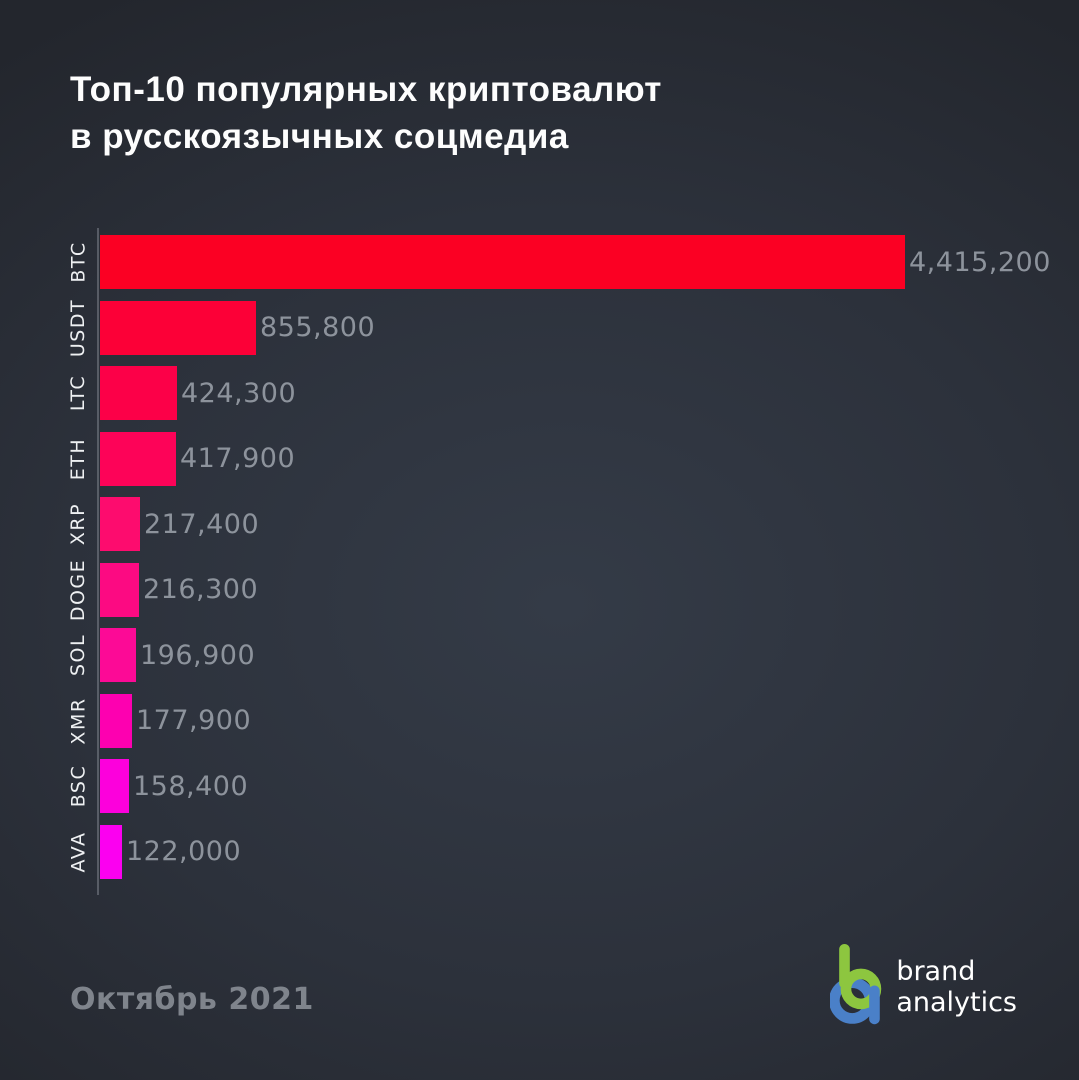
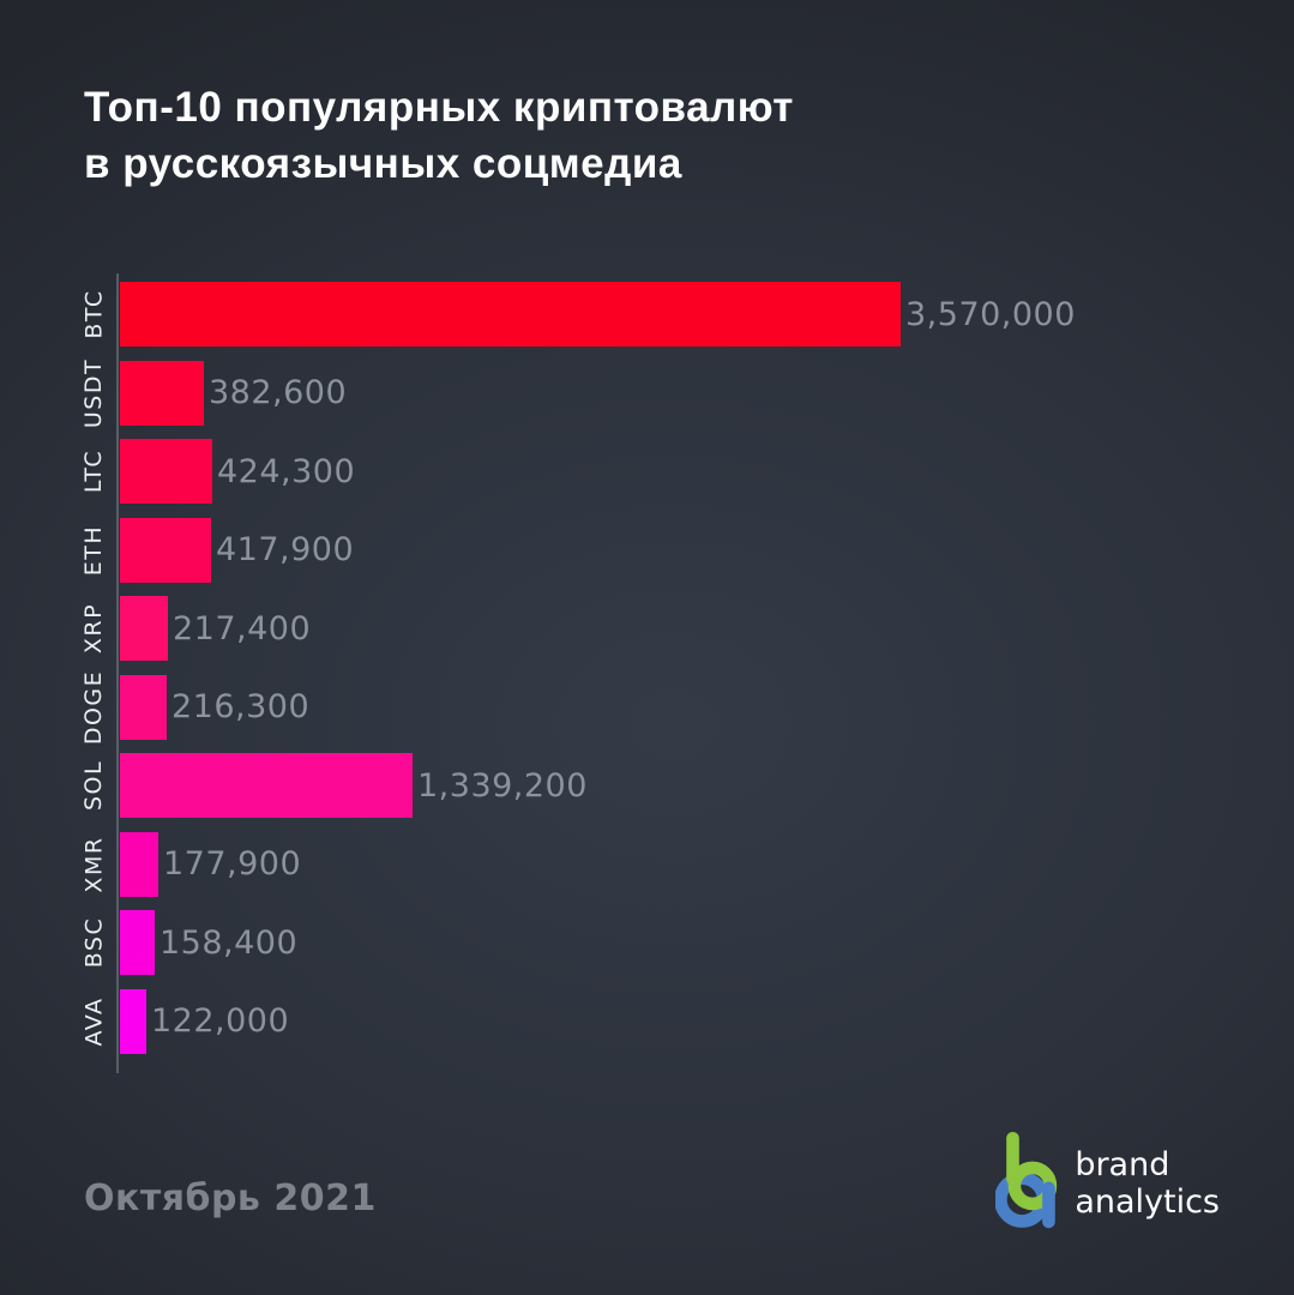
BTC: 4,415,200 -> 3,570,000
USDT: 855,800 -> 382,600
SOL: 196,900 -> 1,339,200
